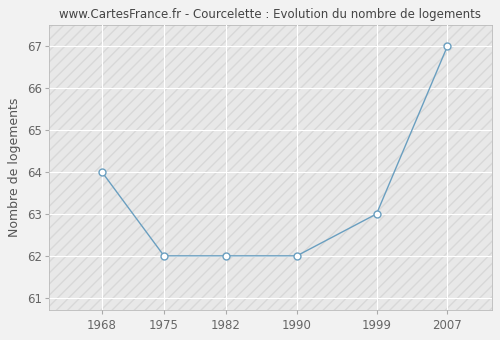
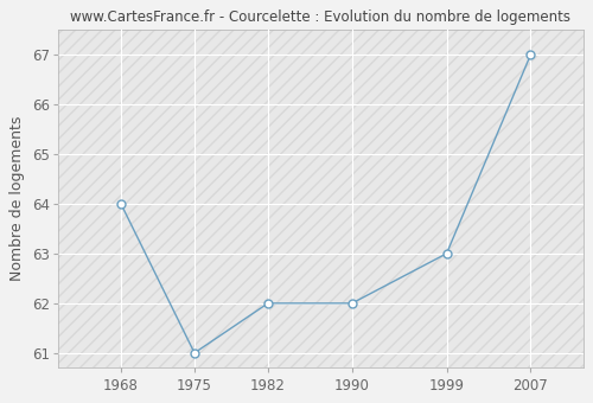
1975: 62 -> 61
